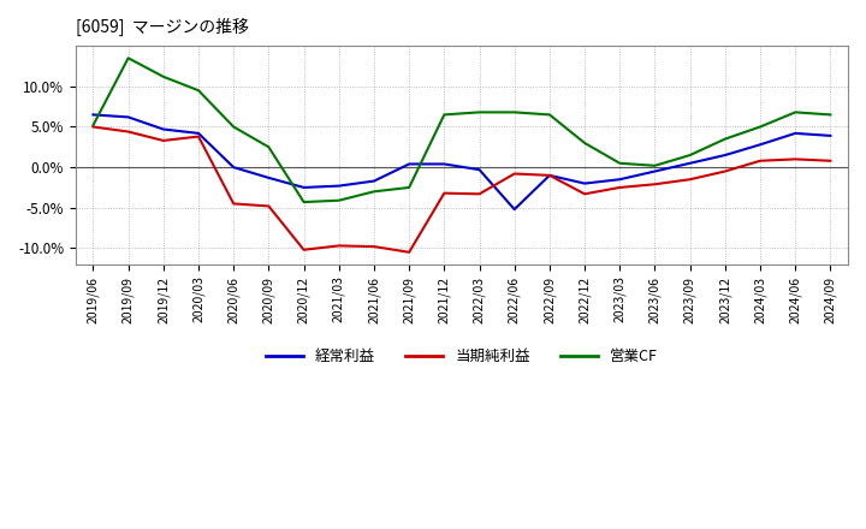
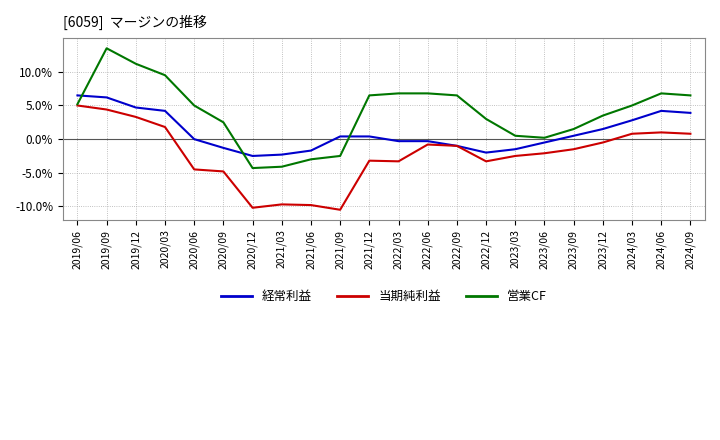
当期純利益/2020/03: 3.8% -> 1.8%
経常利益/2022/06: -5.2% -> -0.3%
